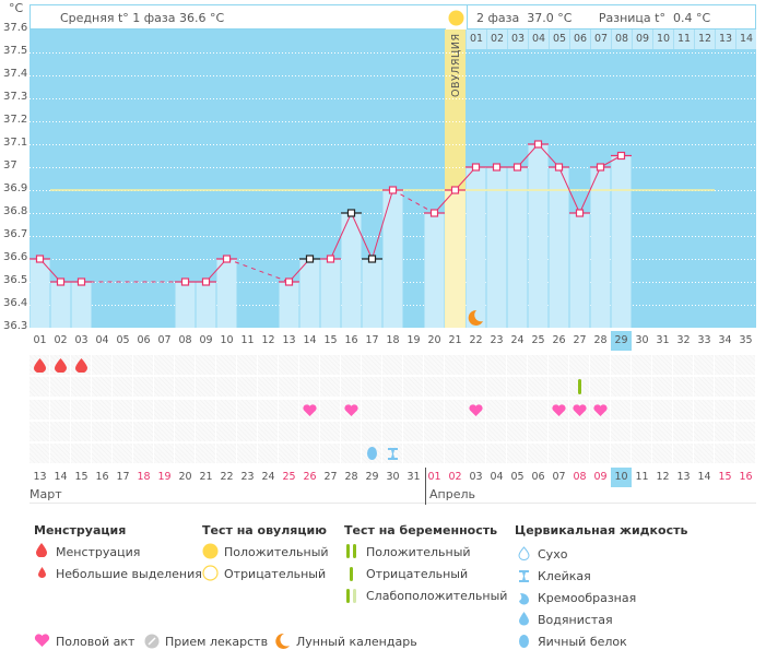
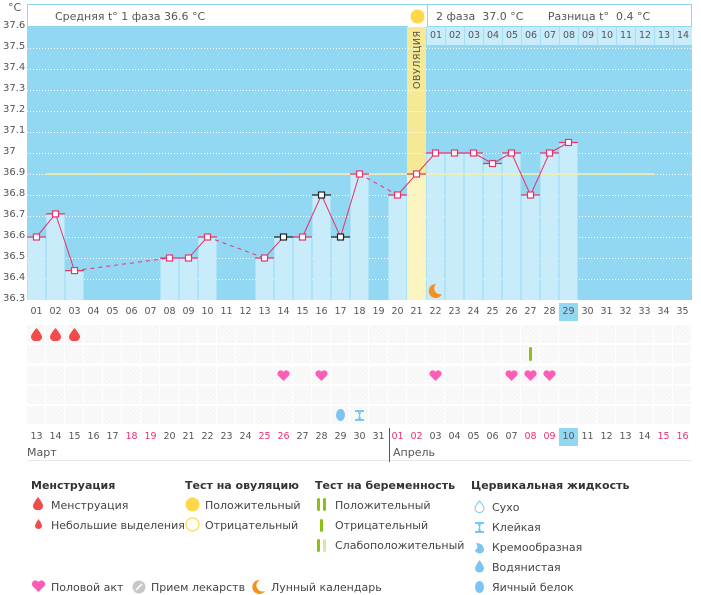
02: 36.50 -> 36.71
03: 36.50 -> 36.44
25: 37.10 -> 36.95
